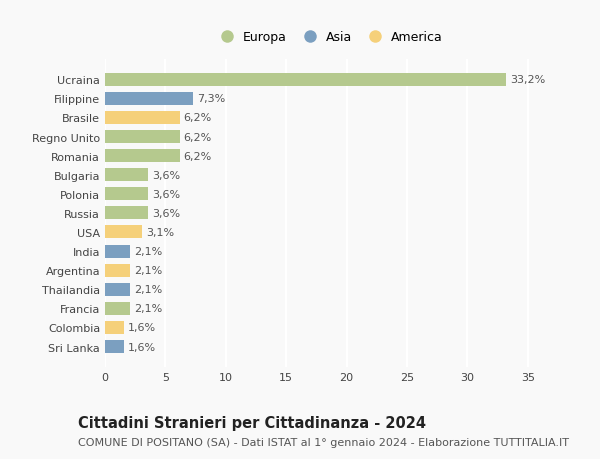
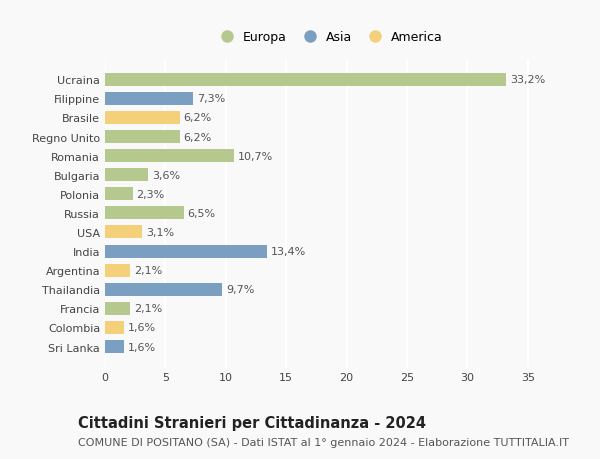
Romania: 6,2% -> 10,7%
Polonia: 3,6% -> 2,3%
Russia: 3,6% -> 6,5%
India: 2,1% -> 13,4%
Thailandia: 2,1% -> 9,7%
